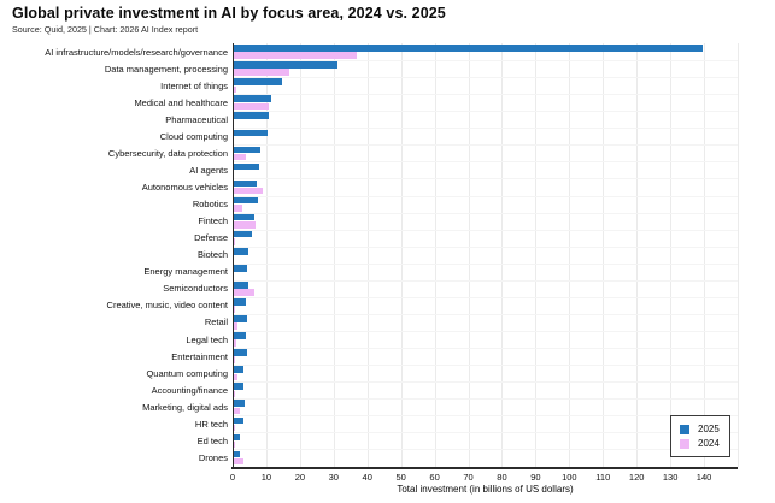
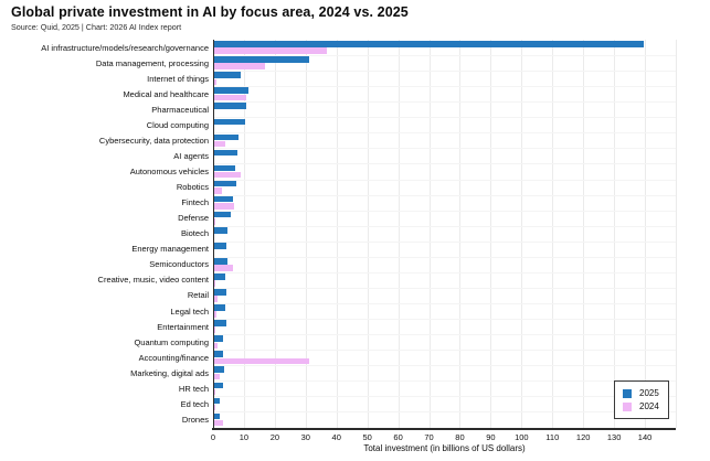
2025/Internet of things: 14 -> 9
2024/Accounting/finance: 1 -> 31
